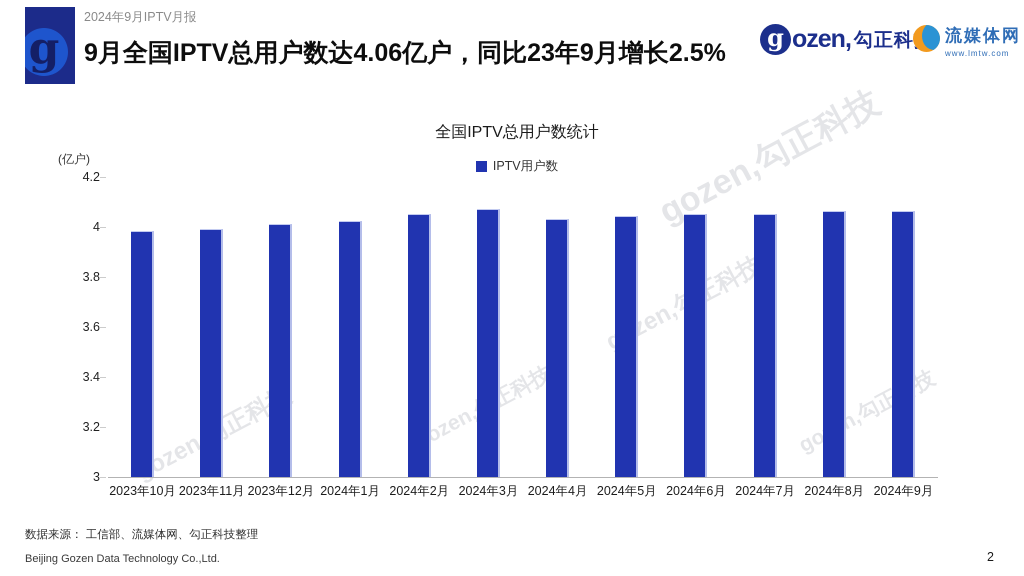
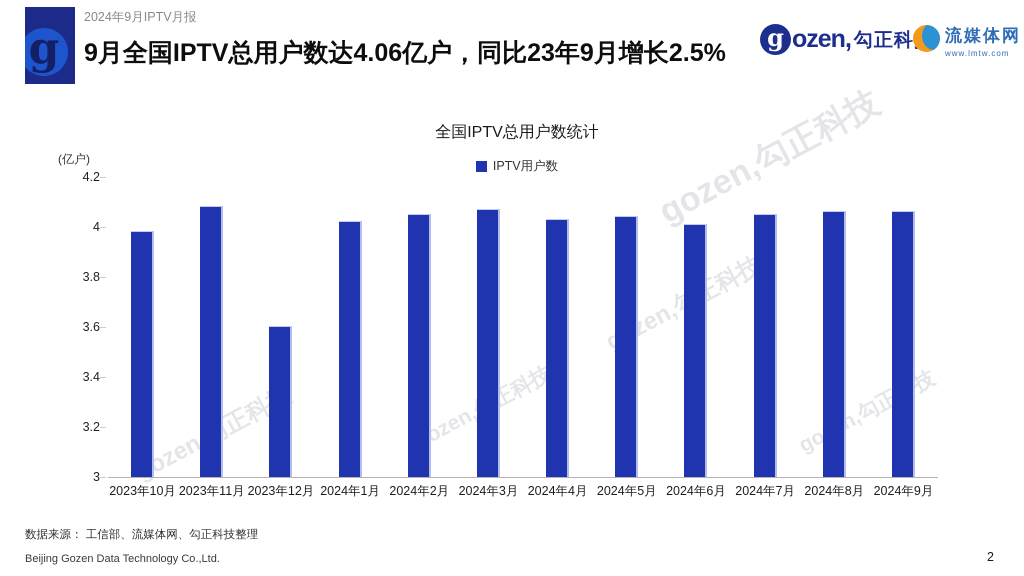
2023年11月: 3.99 -> 4.08
2023年12月: 4.01 -> 3.60
2024年6月: 4.05 -> 4.01
